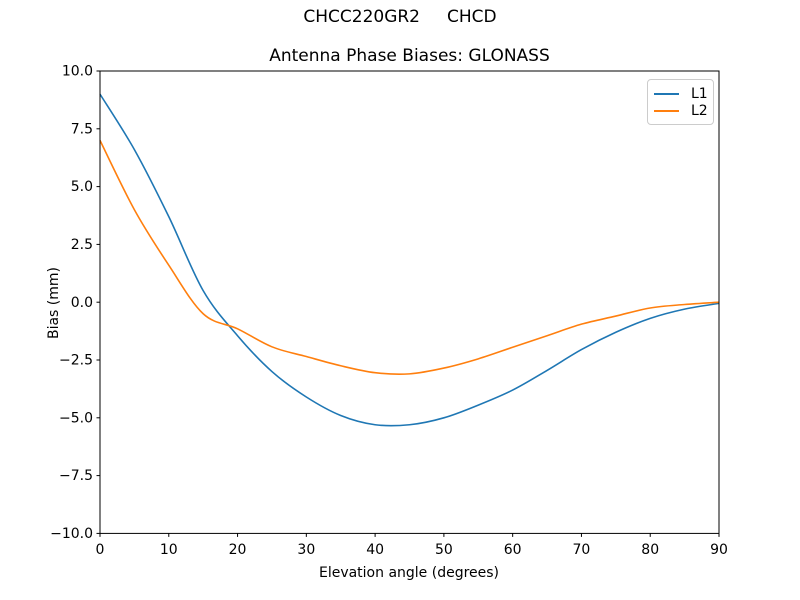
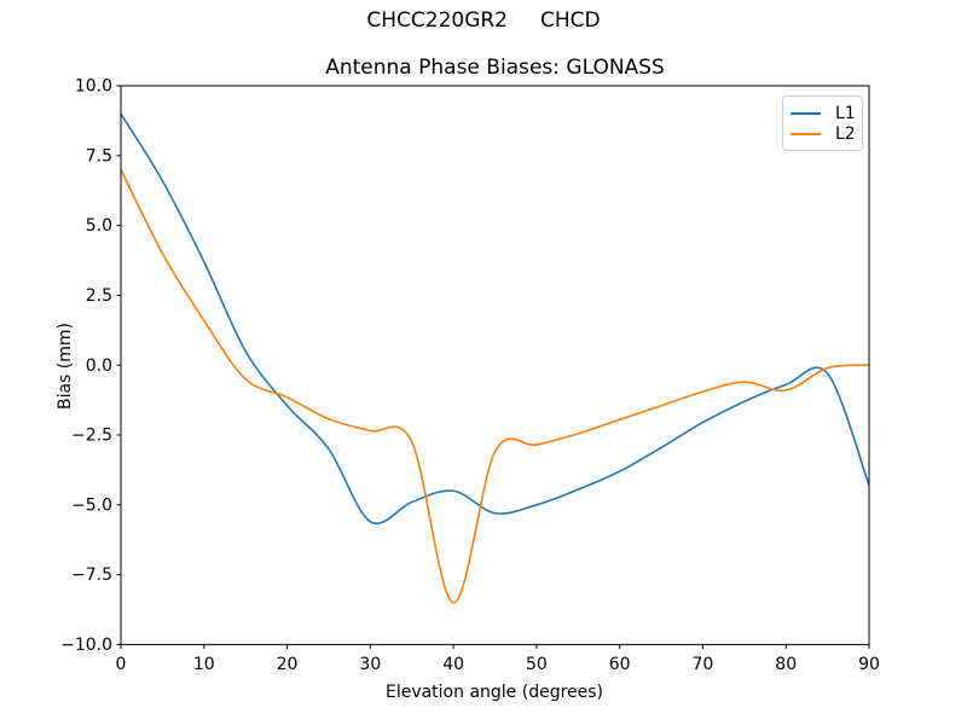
L1/30: -4.1 -> -5.6
L1/40: -5.3 -> -4.5
L2/40: -3.0 -> -8.5
L2/80: -0.2 -> -0.9
L1/90: -0.1 -> -4.3
